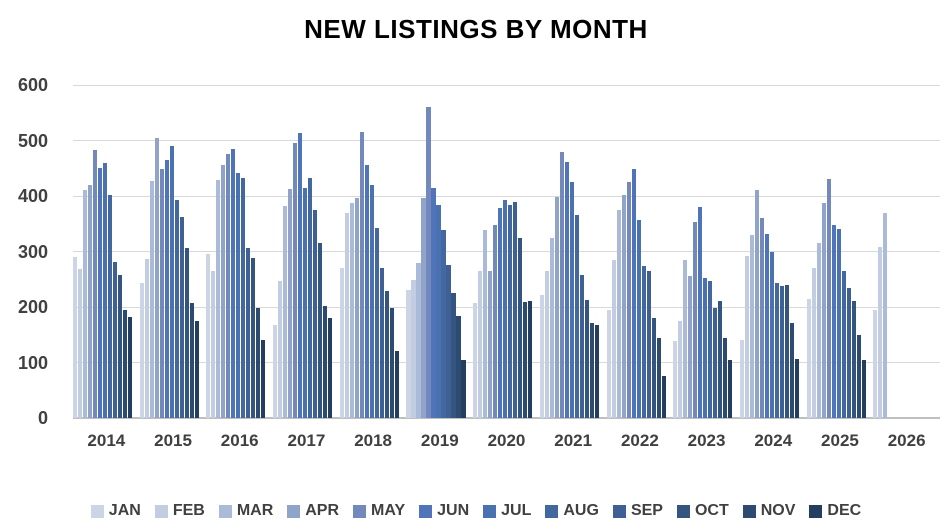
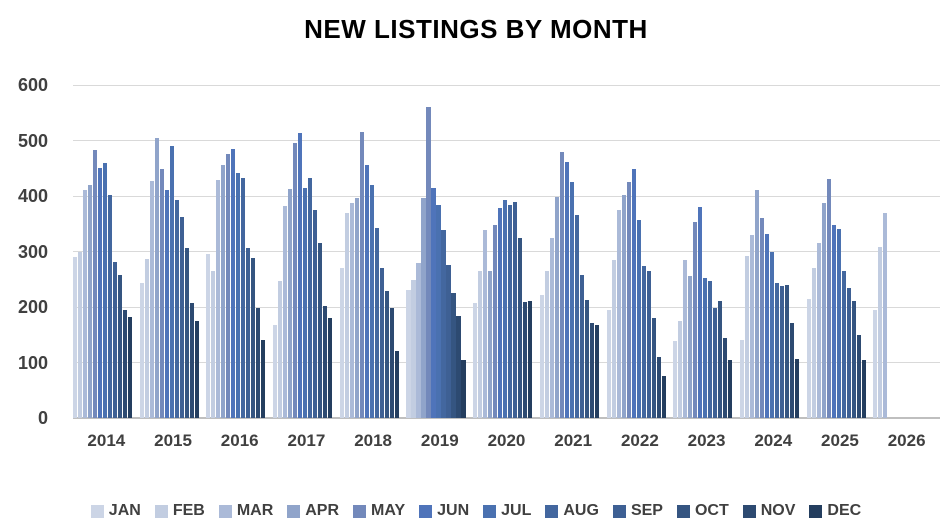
FEB/2014: 270 -> 300
JUN/2015: 460 -> 410
NOV/2022: 140 -> 110
